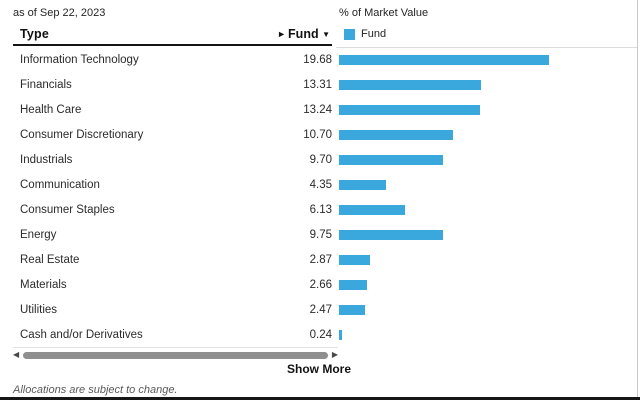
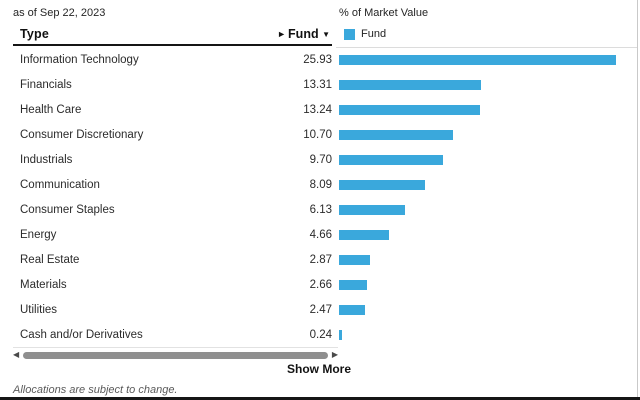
Information Technology: 19.68 -> 25.93
Communication: 4.35 -> 8.09
Energy: 9.75 -> 4.66
